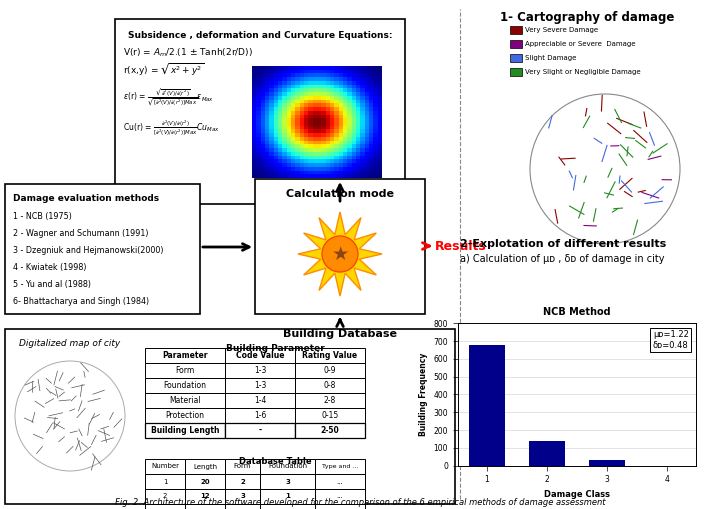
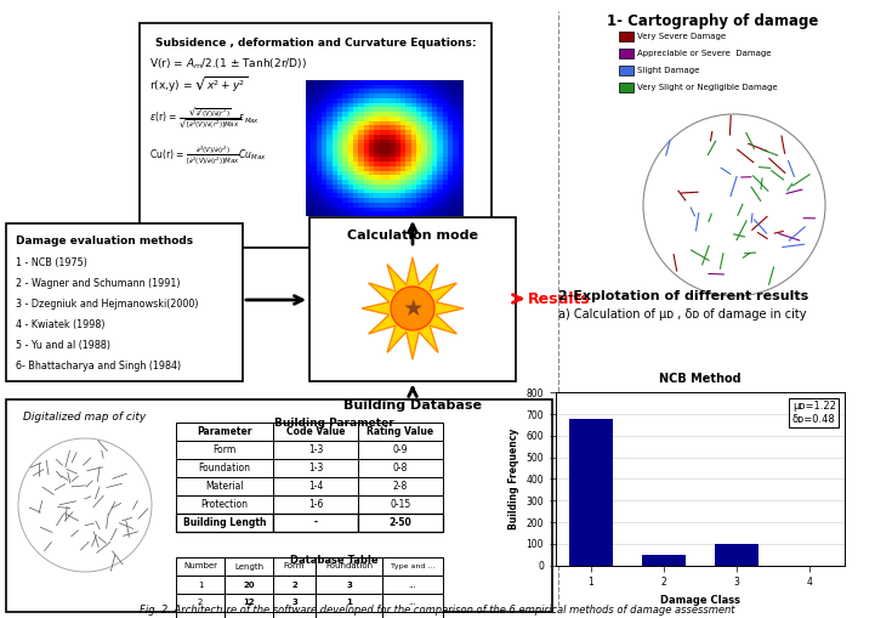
2: 140 -> 50
3: 30 -> 100
